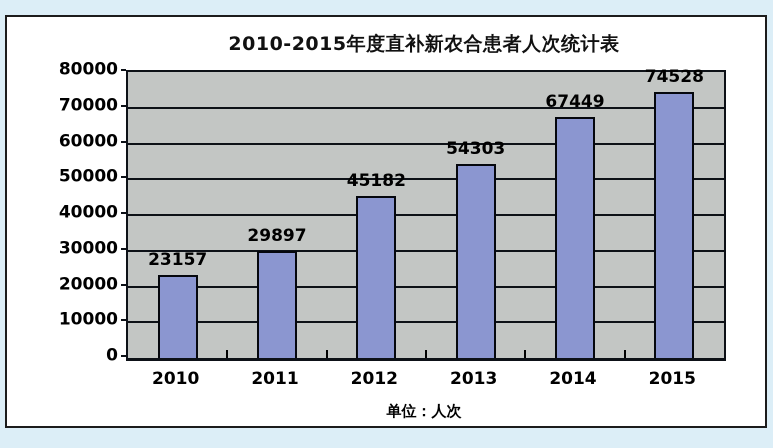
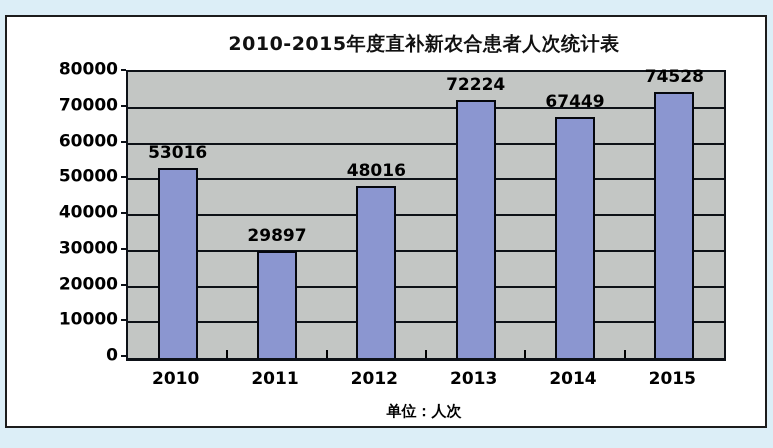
2010: 23157 -> 53016
2012: 45182 -> 48016
2013: 54303 -> 72224
